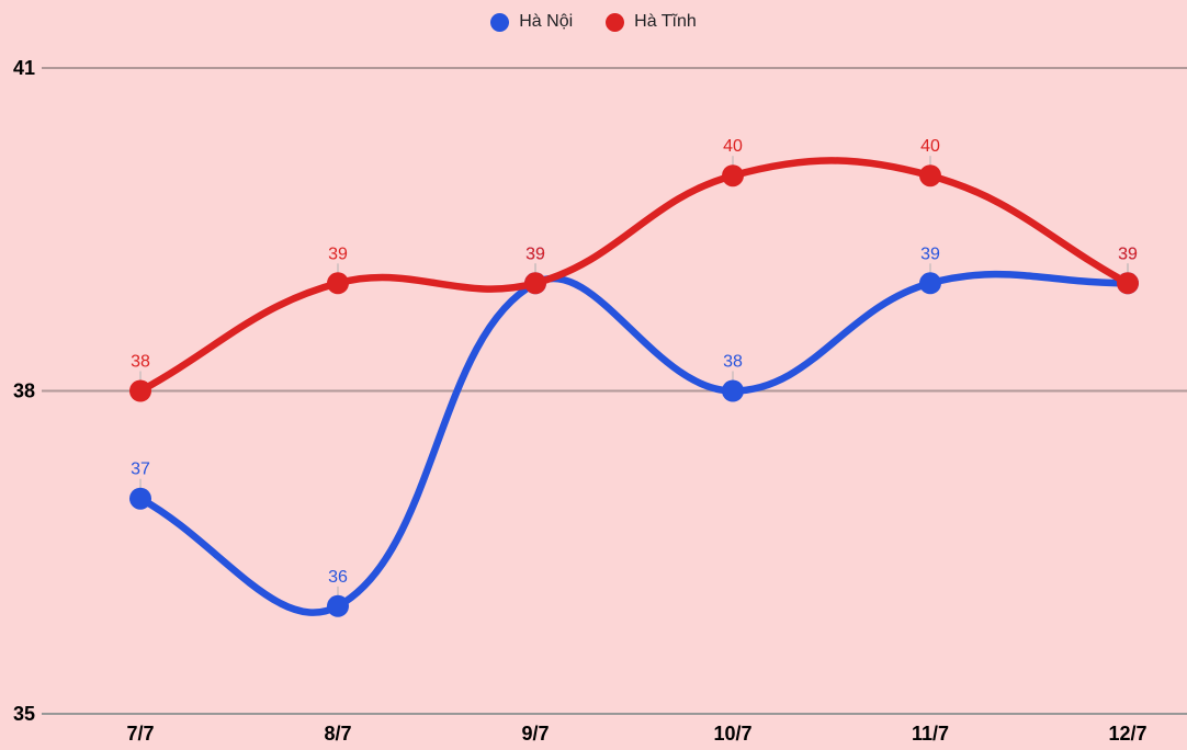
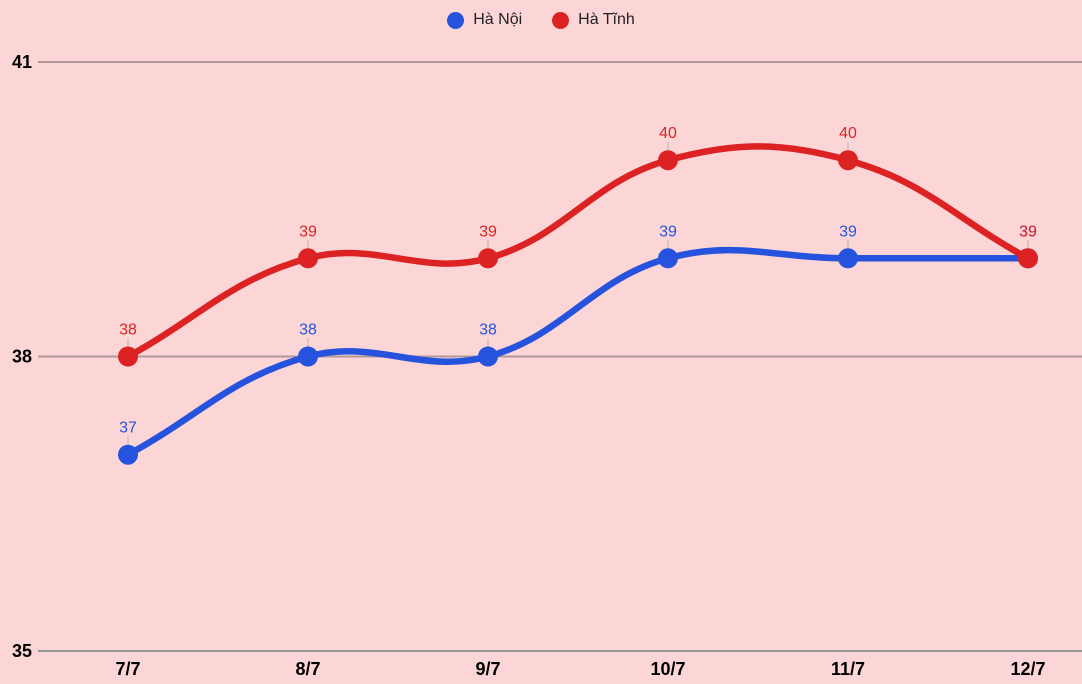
Hà Nội/8/7: 36 -> 38
Hà Nội/9/7: 39 -> 38
Hà Nội/10/7: 38 -> 39
